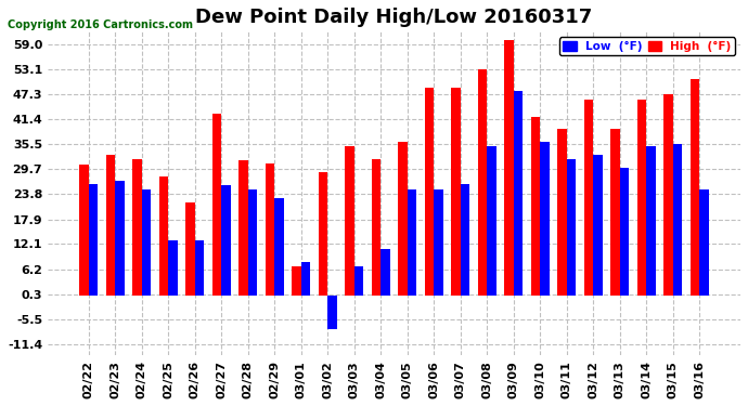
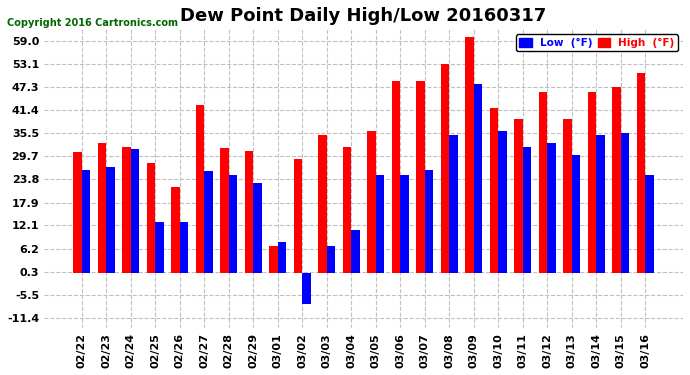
Low (°F)/02/24: 24.9 -> 31.5
